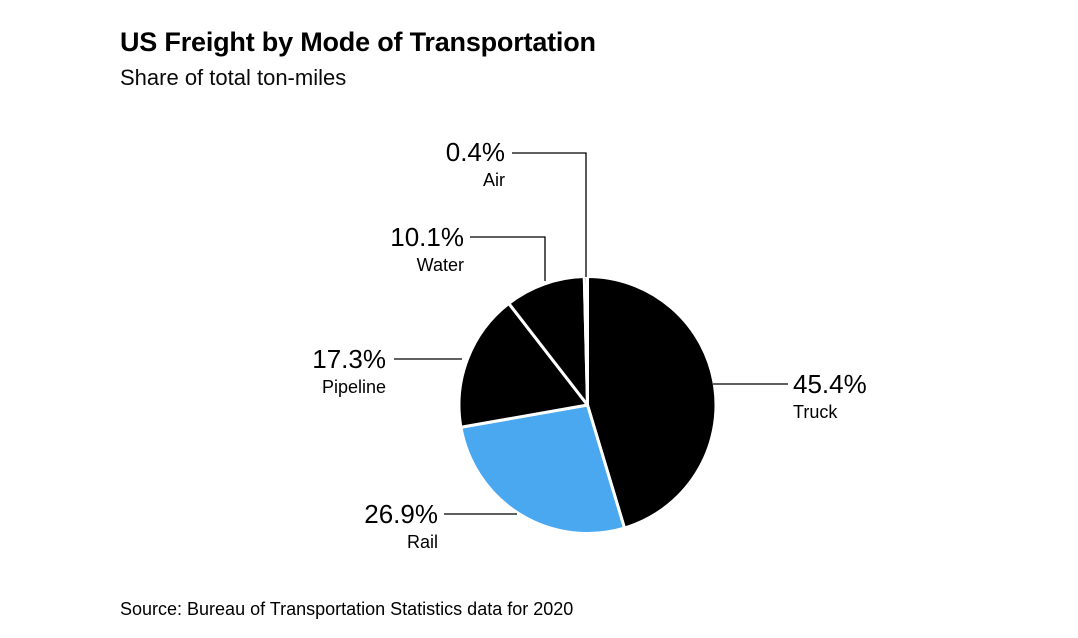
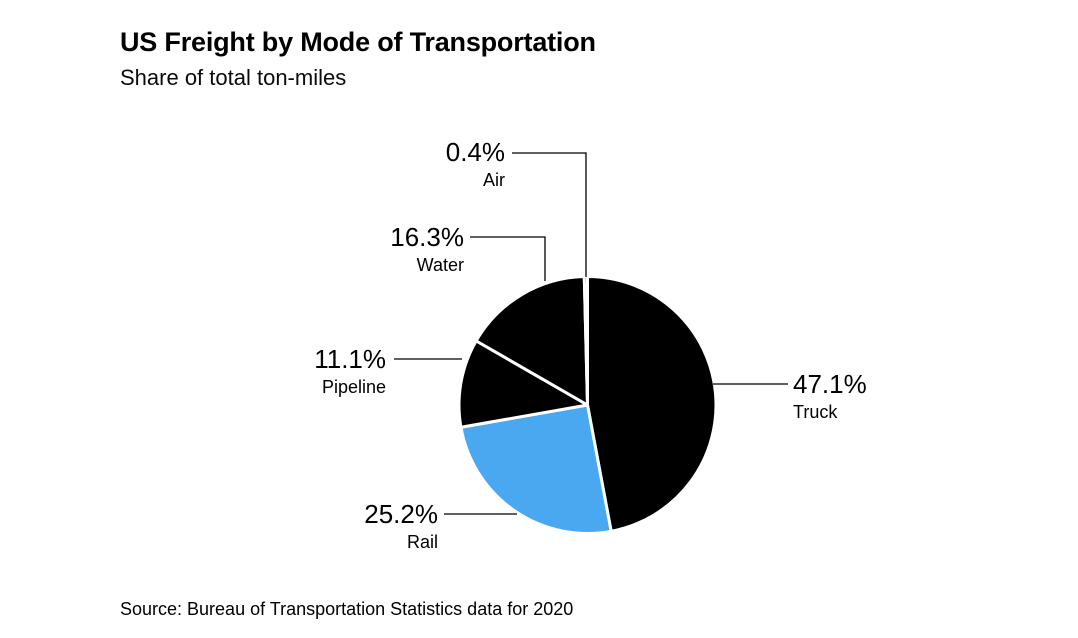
Truck: 45.4% -> 47.1%
Rail: 26.9% -> 25.2%
Pipeline: 17.3% -> 11.1%
Water: 10.1% -> 16.3%
